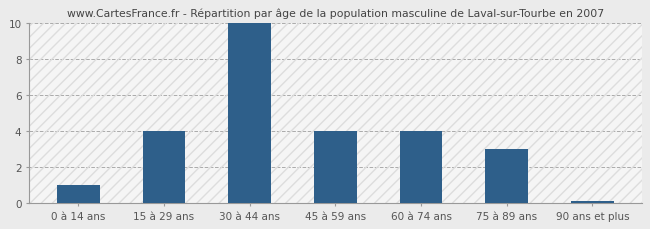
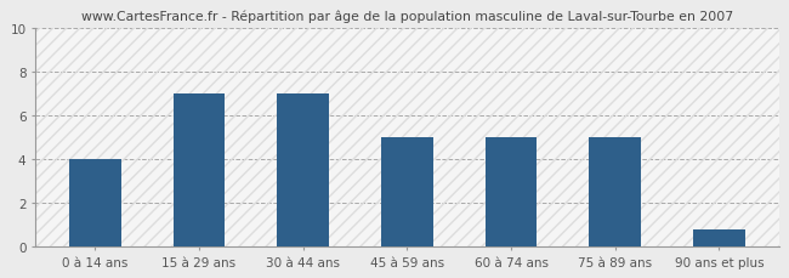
0 à 14 ans: 1.0 -> 4.0
15 à 29 ans: 4.0 -> 7.0
30 à 44 ans: 10.0 -> 7.0
45 à 59 ans: 4.0 -> 5.0
60 à 74 ans: 4.0 -> 5.0
75 à 89 ans: 3.0 -> 5.0
90 ans et plus: 0.1 -> 0.8
